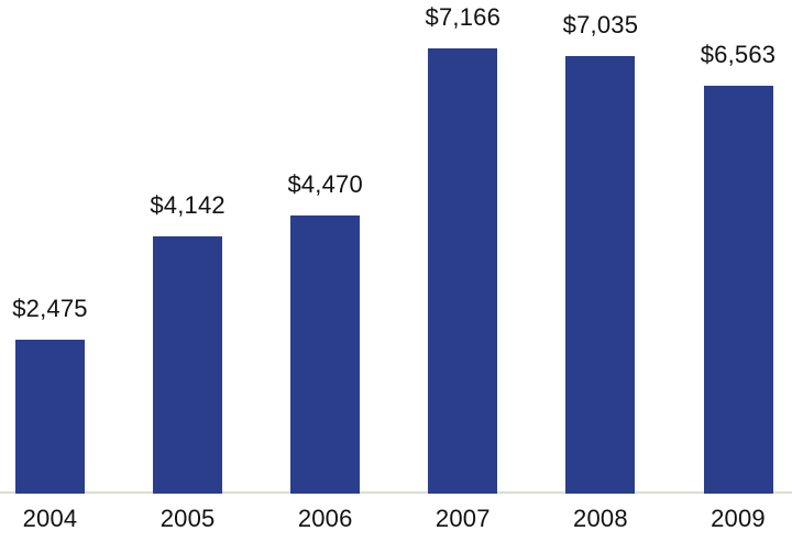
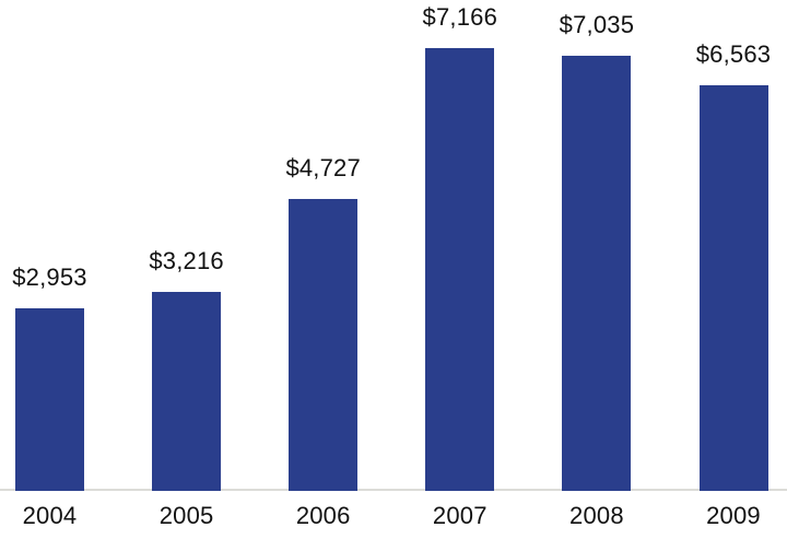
2004: $2,475 -> $2,953
2005: $4,142 -> $3,216
2006: $4,470 -> $4,727
